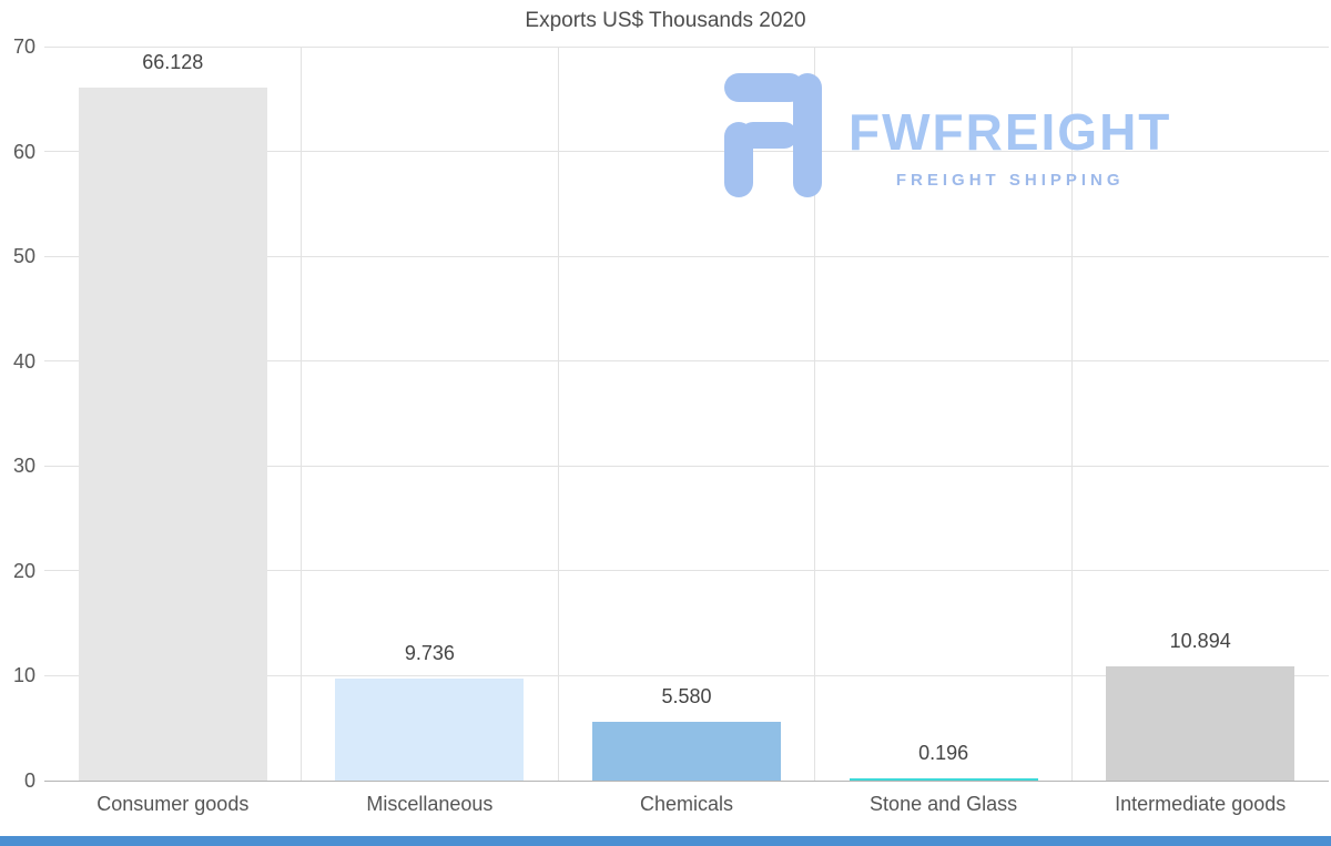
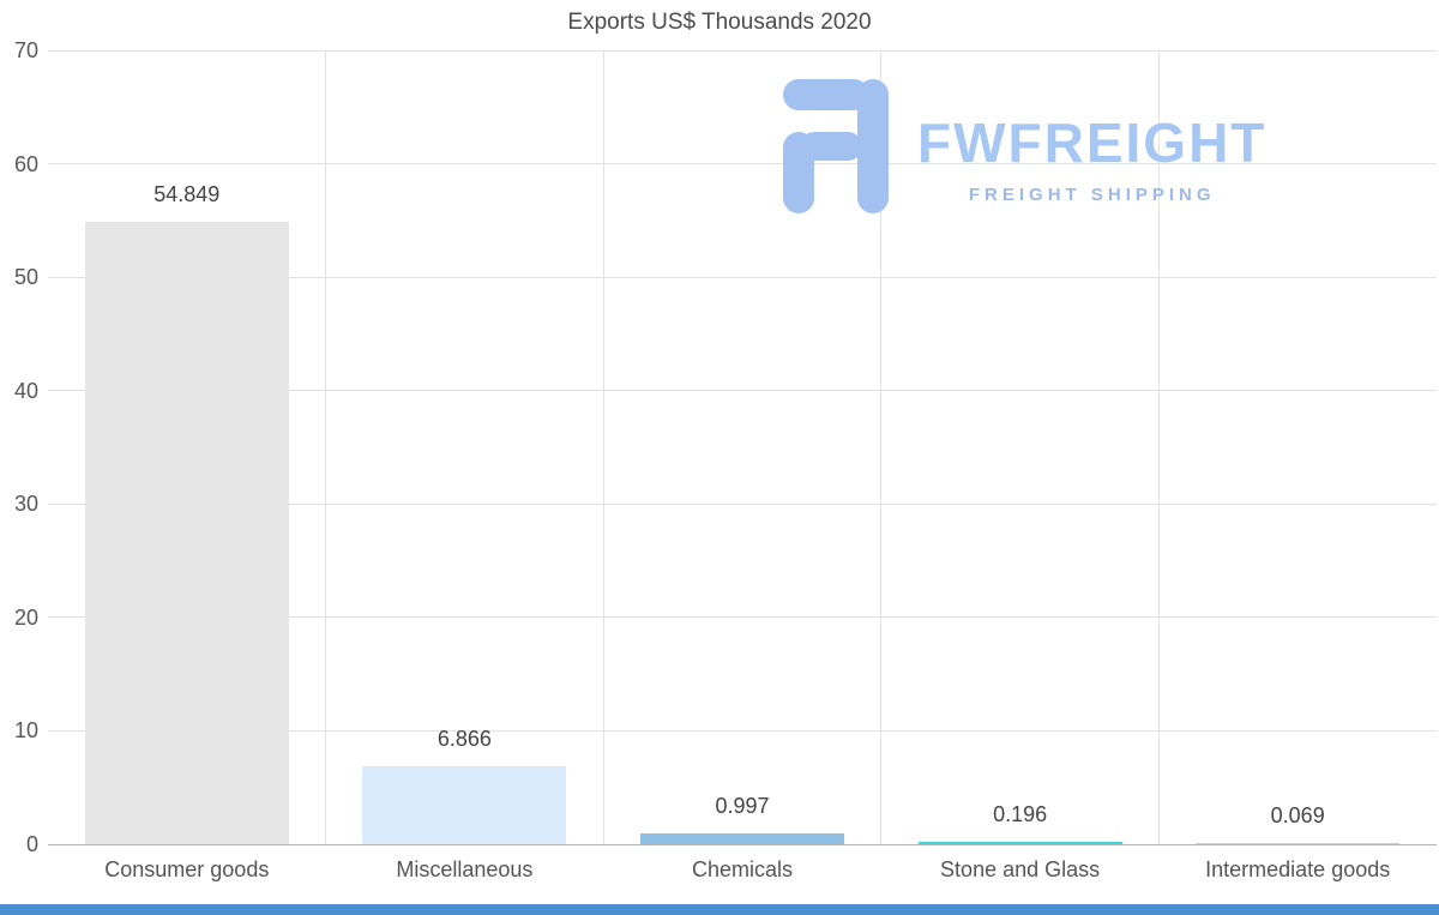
Consumer goods: 66.128 -> 54.849
Miscellaneous: 9.736 -> 6.866
Chemicals: 5.580 -> 0.997
Intermediate goods: 10.894 -> 0.069
